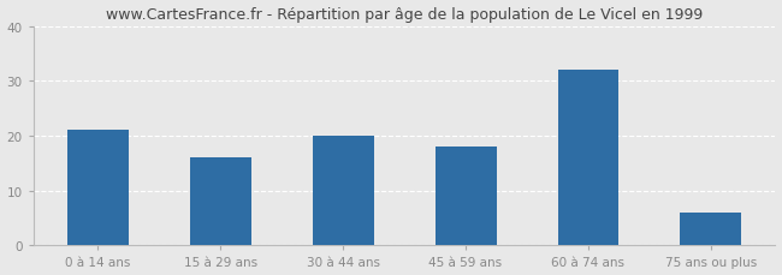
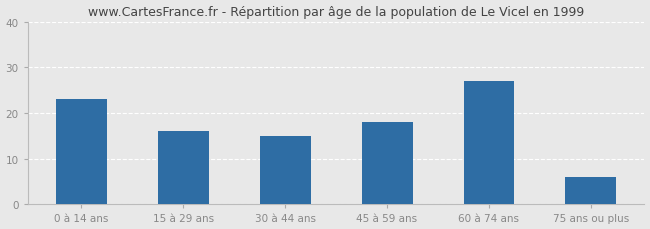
0 à 14 ans: 21 -> 23
30 à 44 ans: 20 -> 15
60 à 74 ans: 32 -> 27
